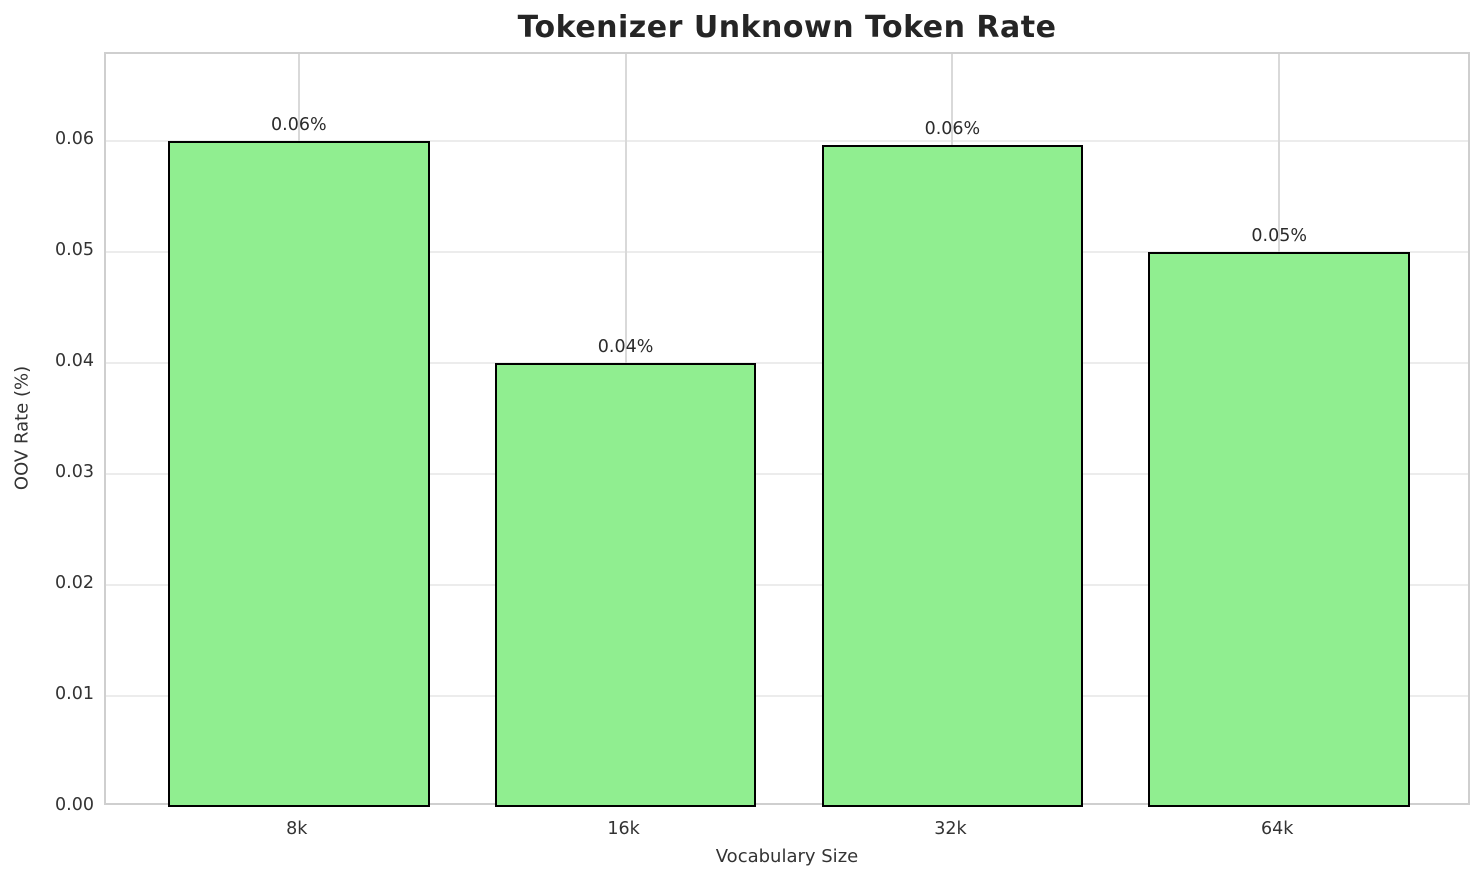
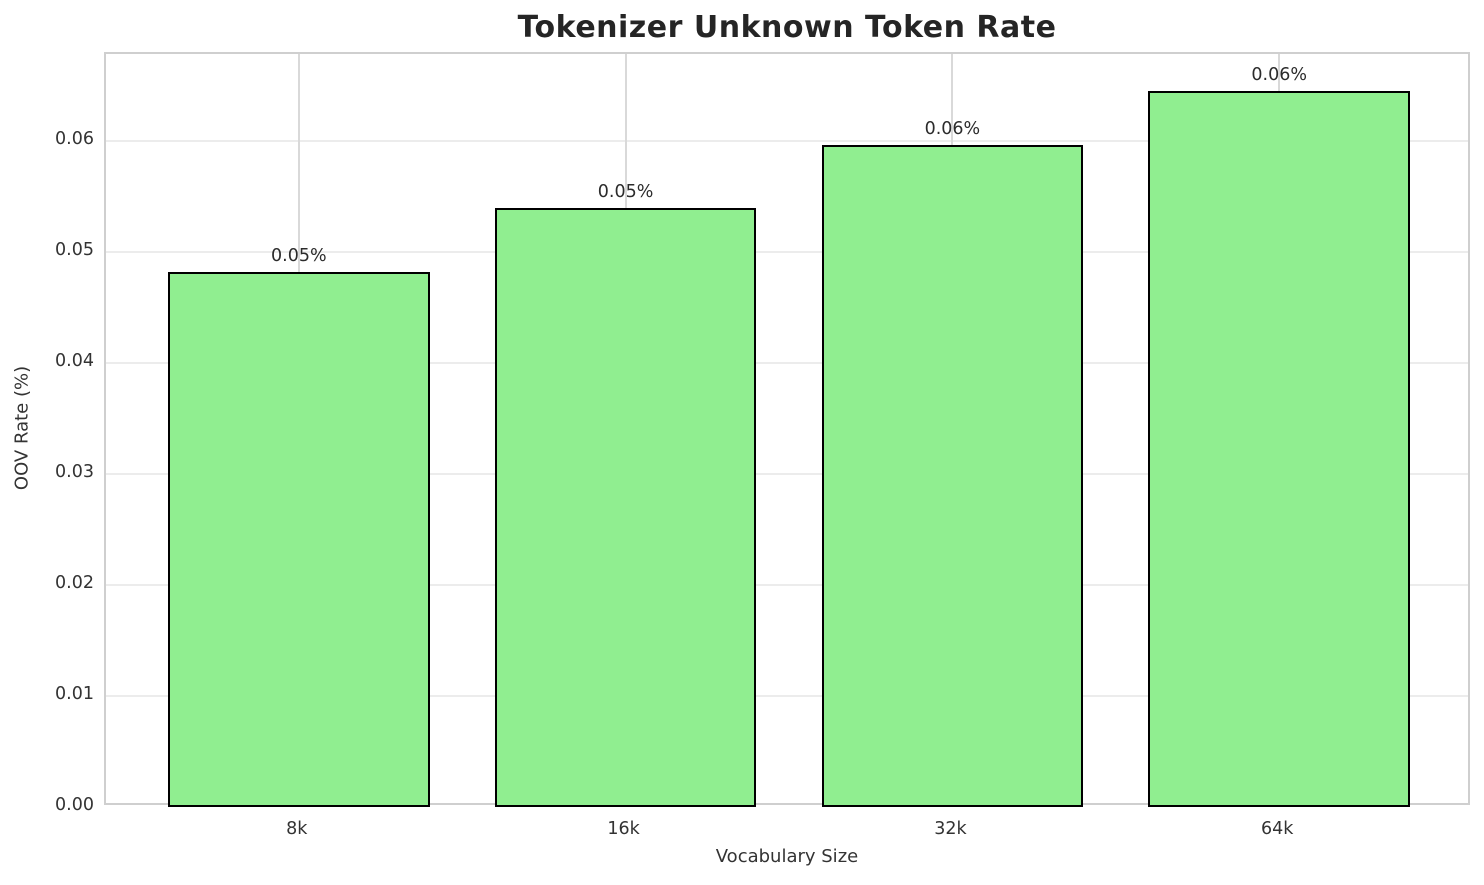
8k: 0.06% -> 0.05%
16k: 0.04% -> 0.05%
64k: 0.05% -> 0.06%
